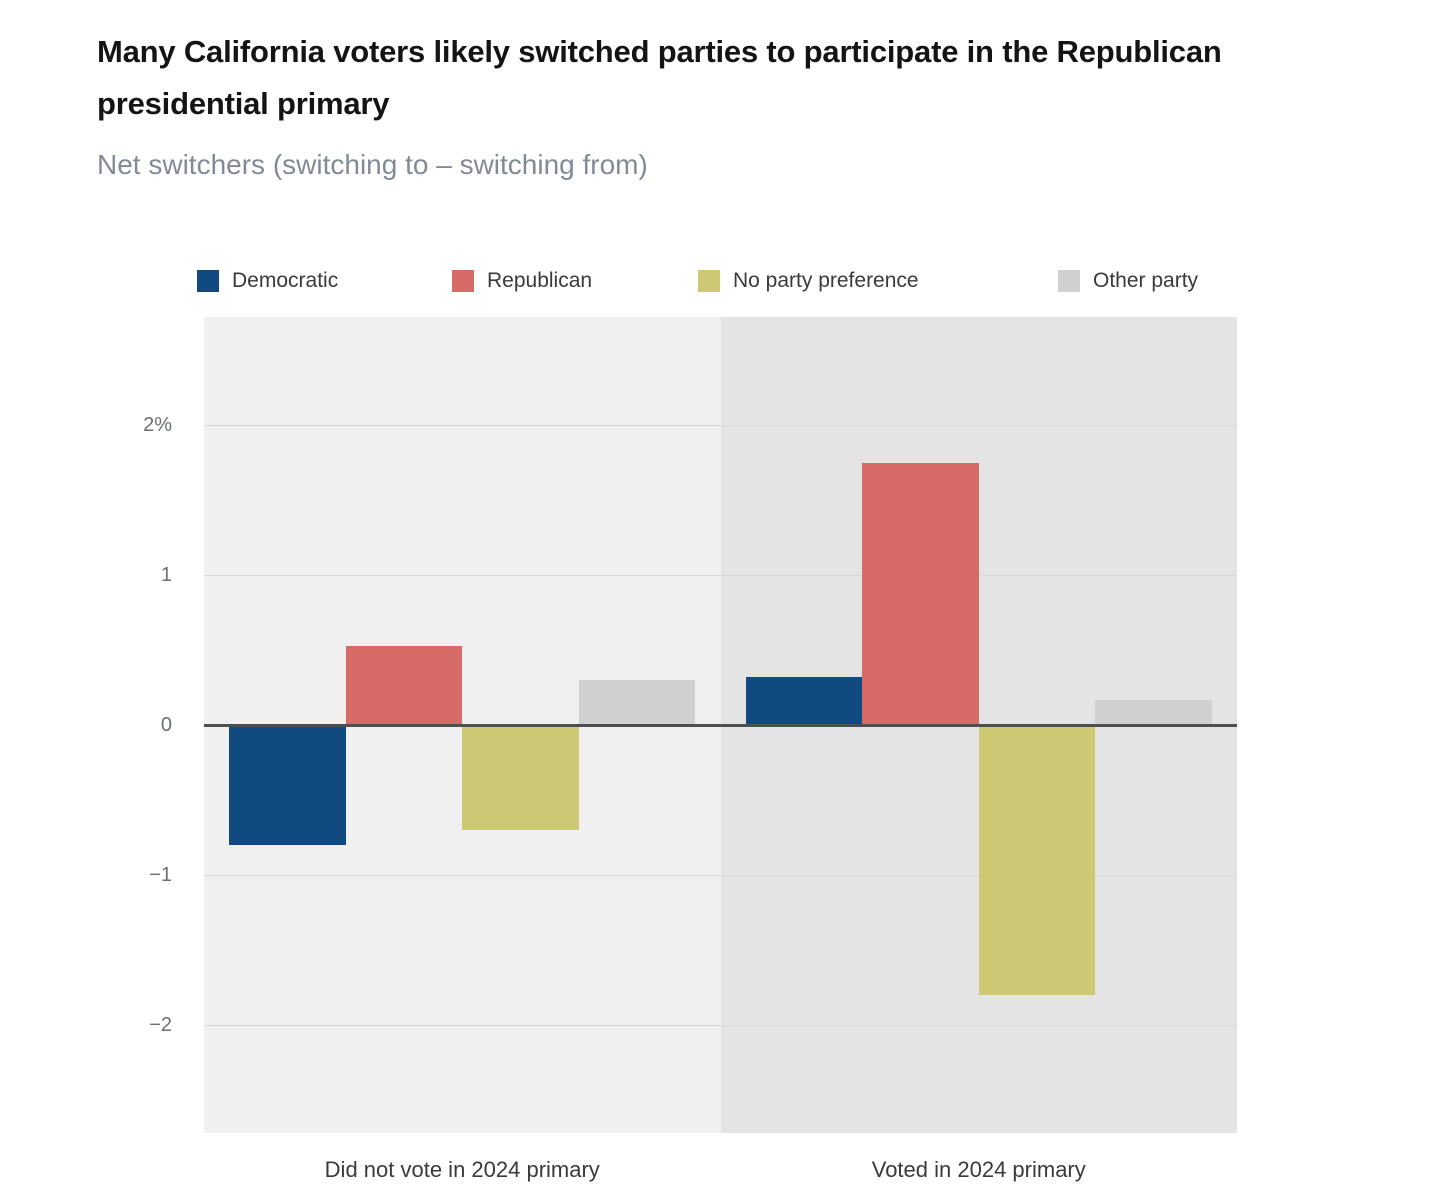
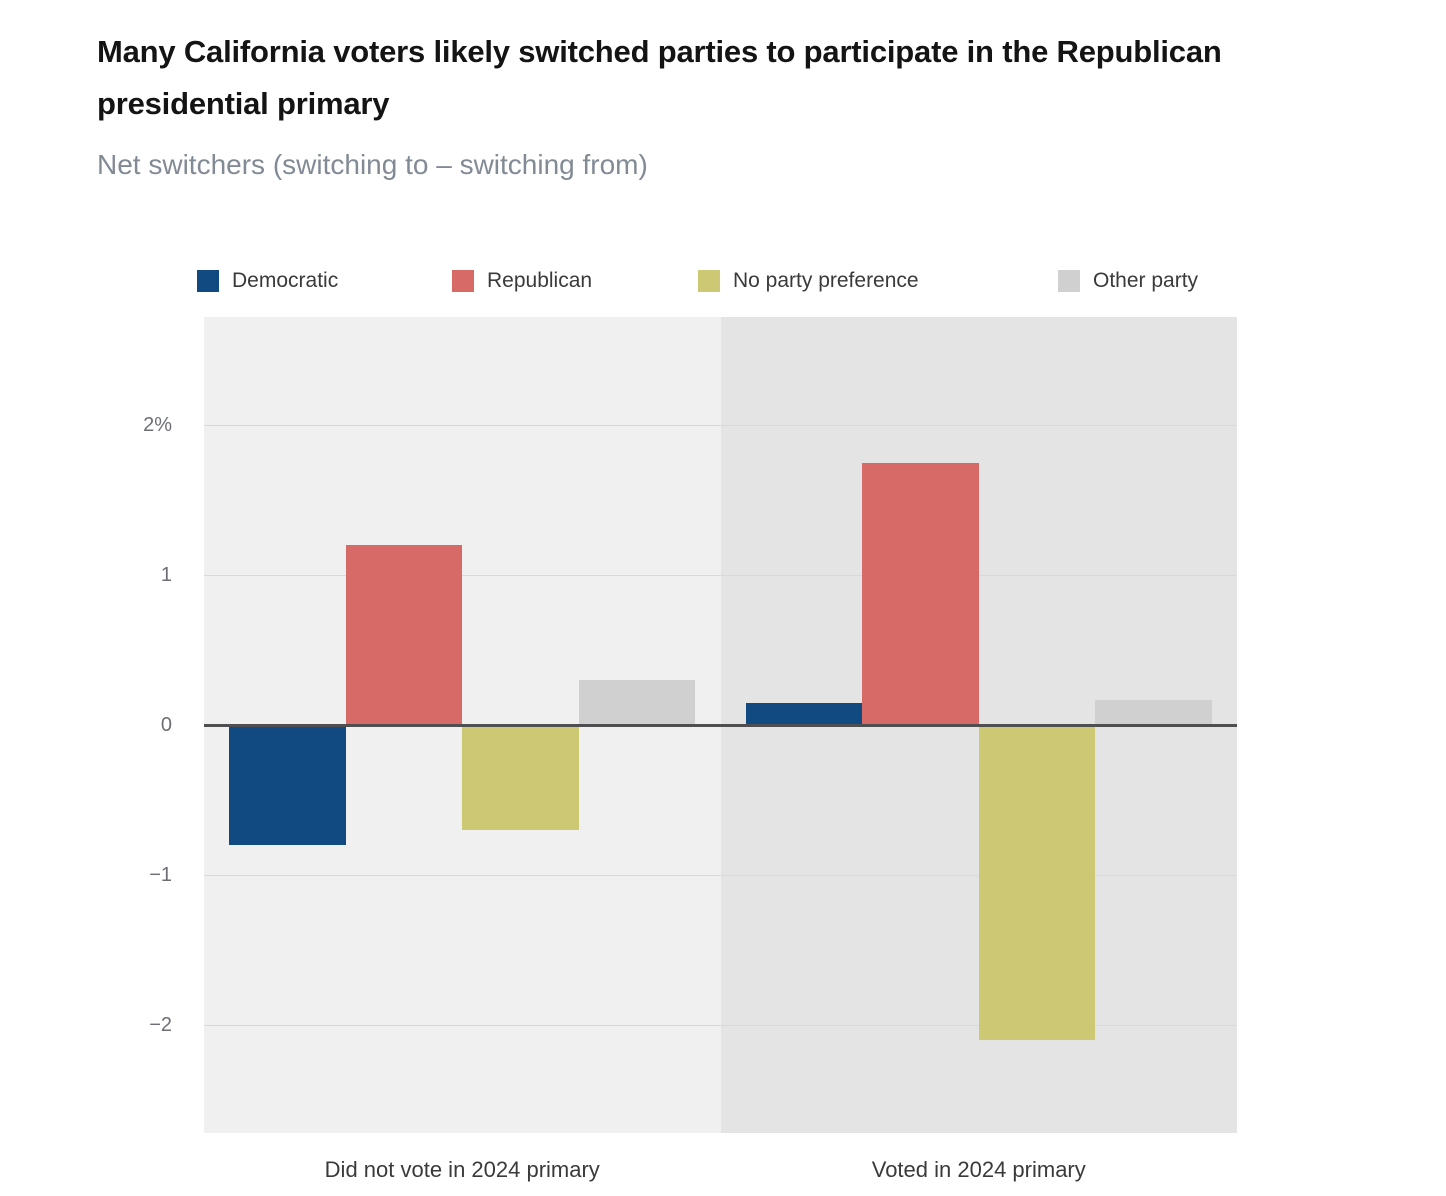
Republican/Did not vote in 2024 primary: 0.53% -> 1.20%
Democratic/Voted in 2024 primary: 0.32% -> 0.15%
No party preference/Voted in 2024 primary: -1.8% -> -2.1%
